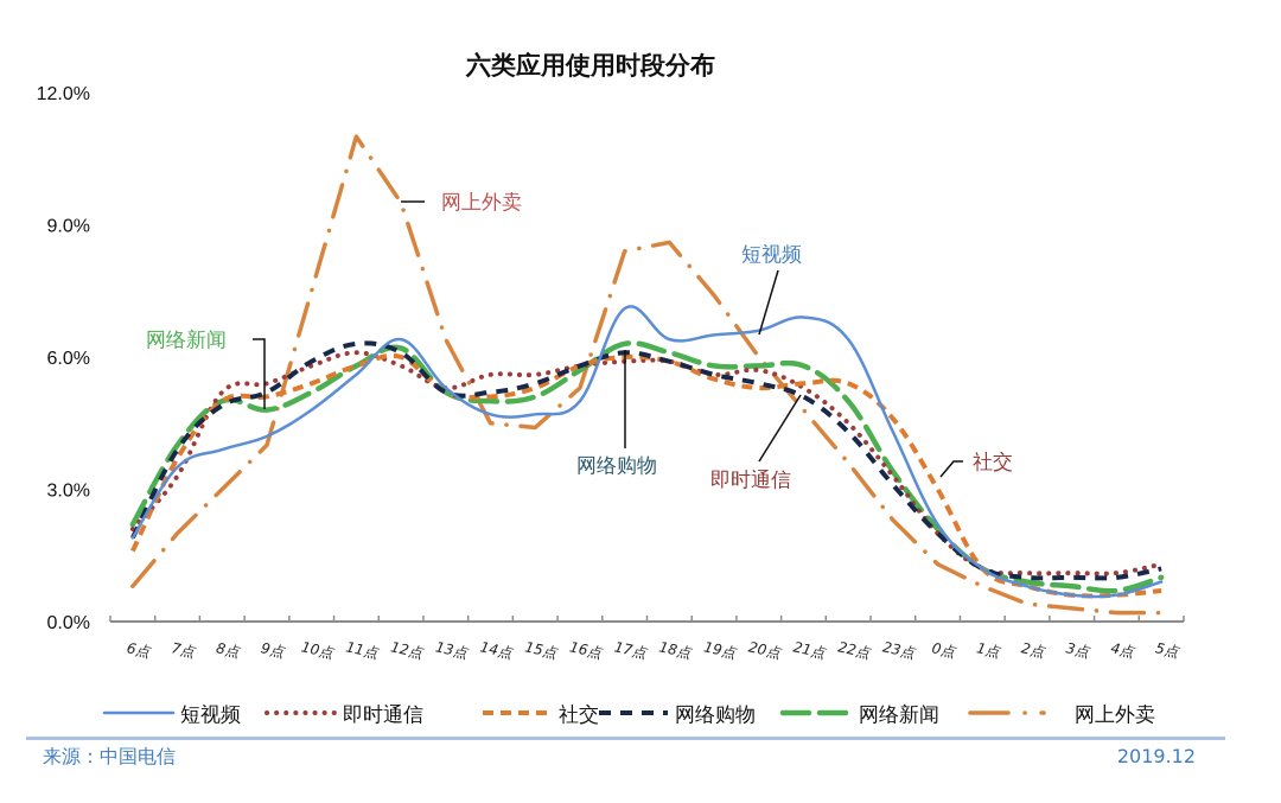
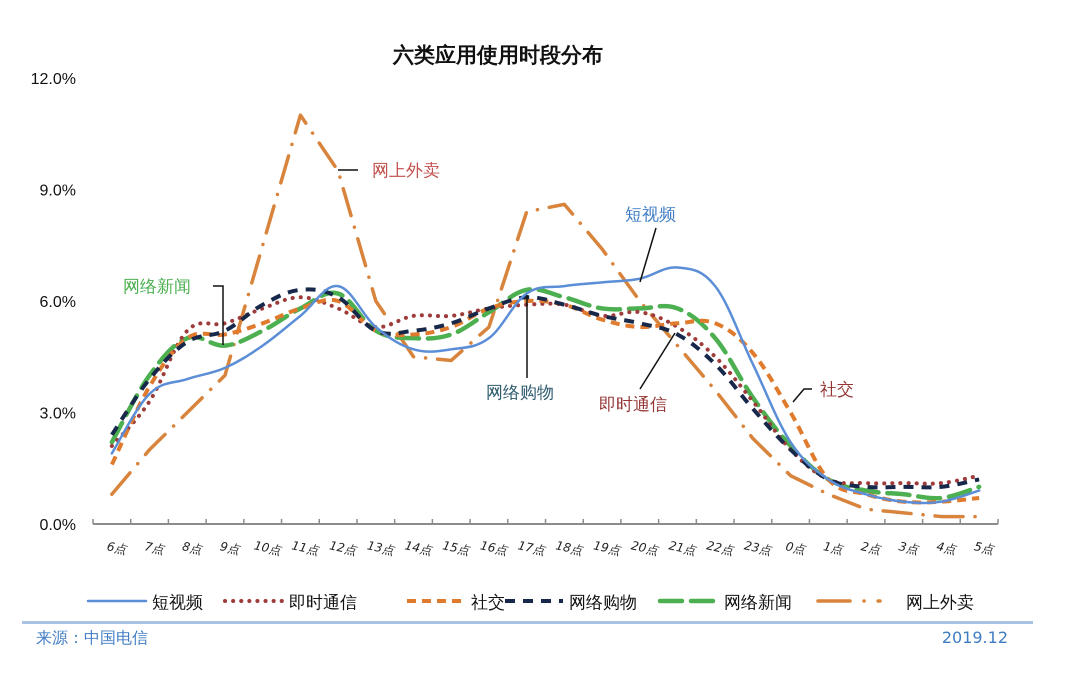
网络购物/6点: 1.9% -> 2.4%
网上外卖/13点: 6.4% -> 6.0%
短视频/17点: 7.1% -> 6.2%
